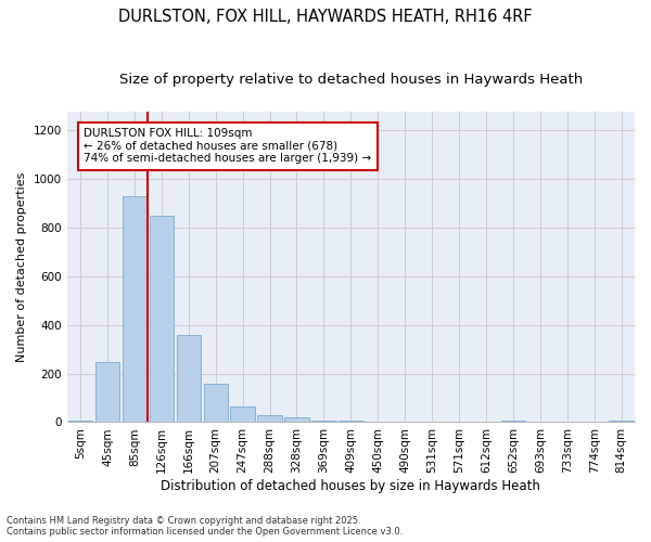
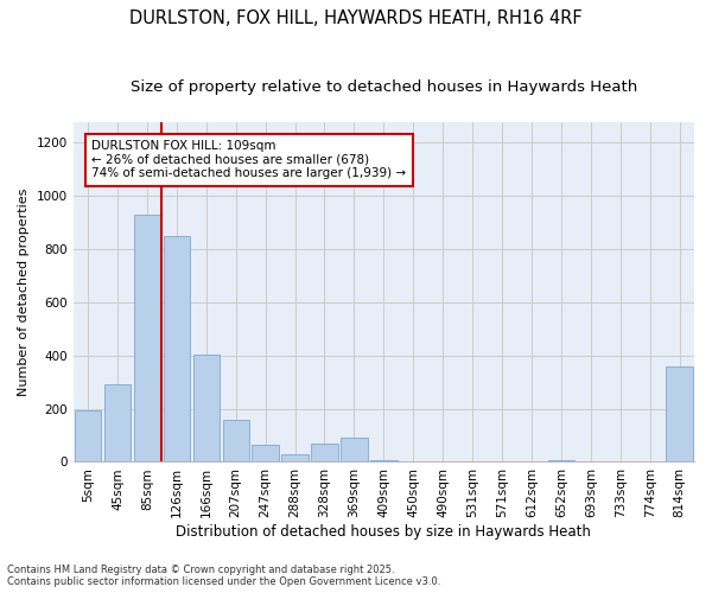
5sqm: 5 -> 195
45sqm: 248 -> 290
166sqm: 358 -> 405
328sqm: 18 -> 70
369sqm: 5 -> 90
814sqm: 5 -> 360
